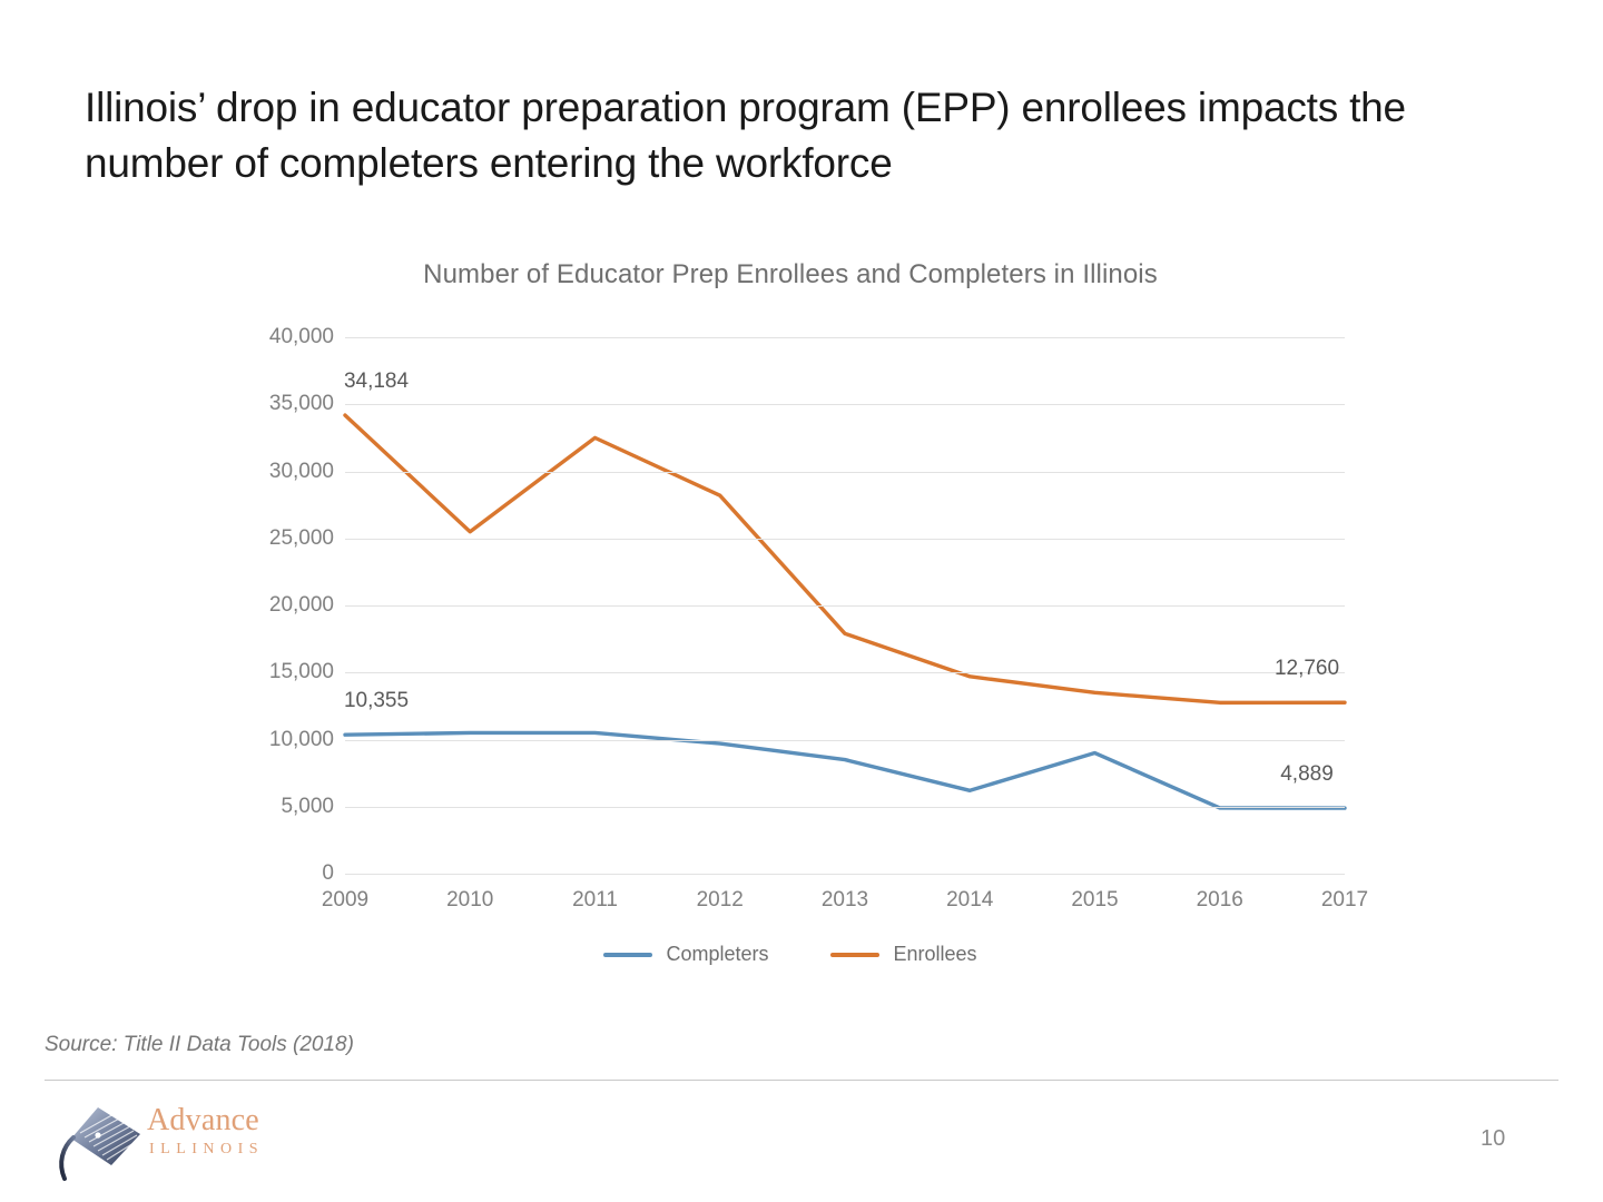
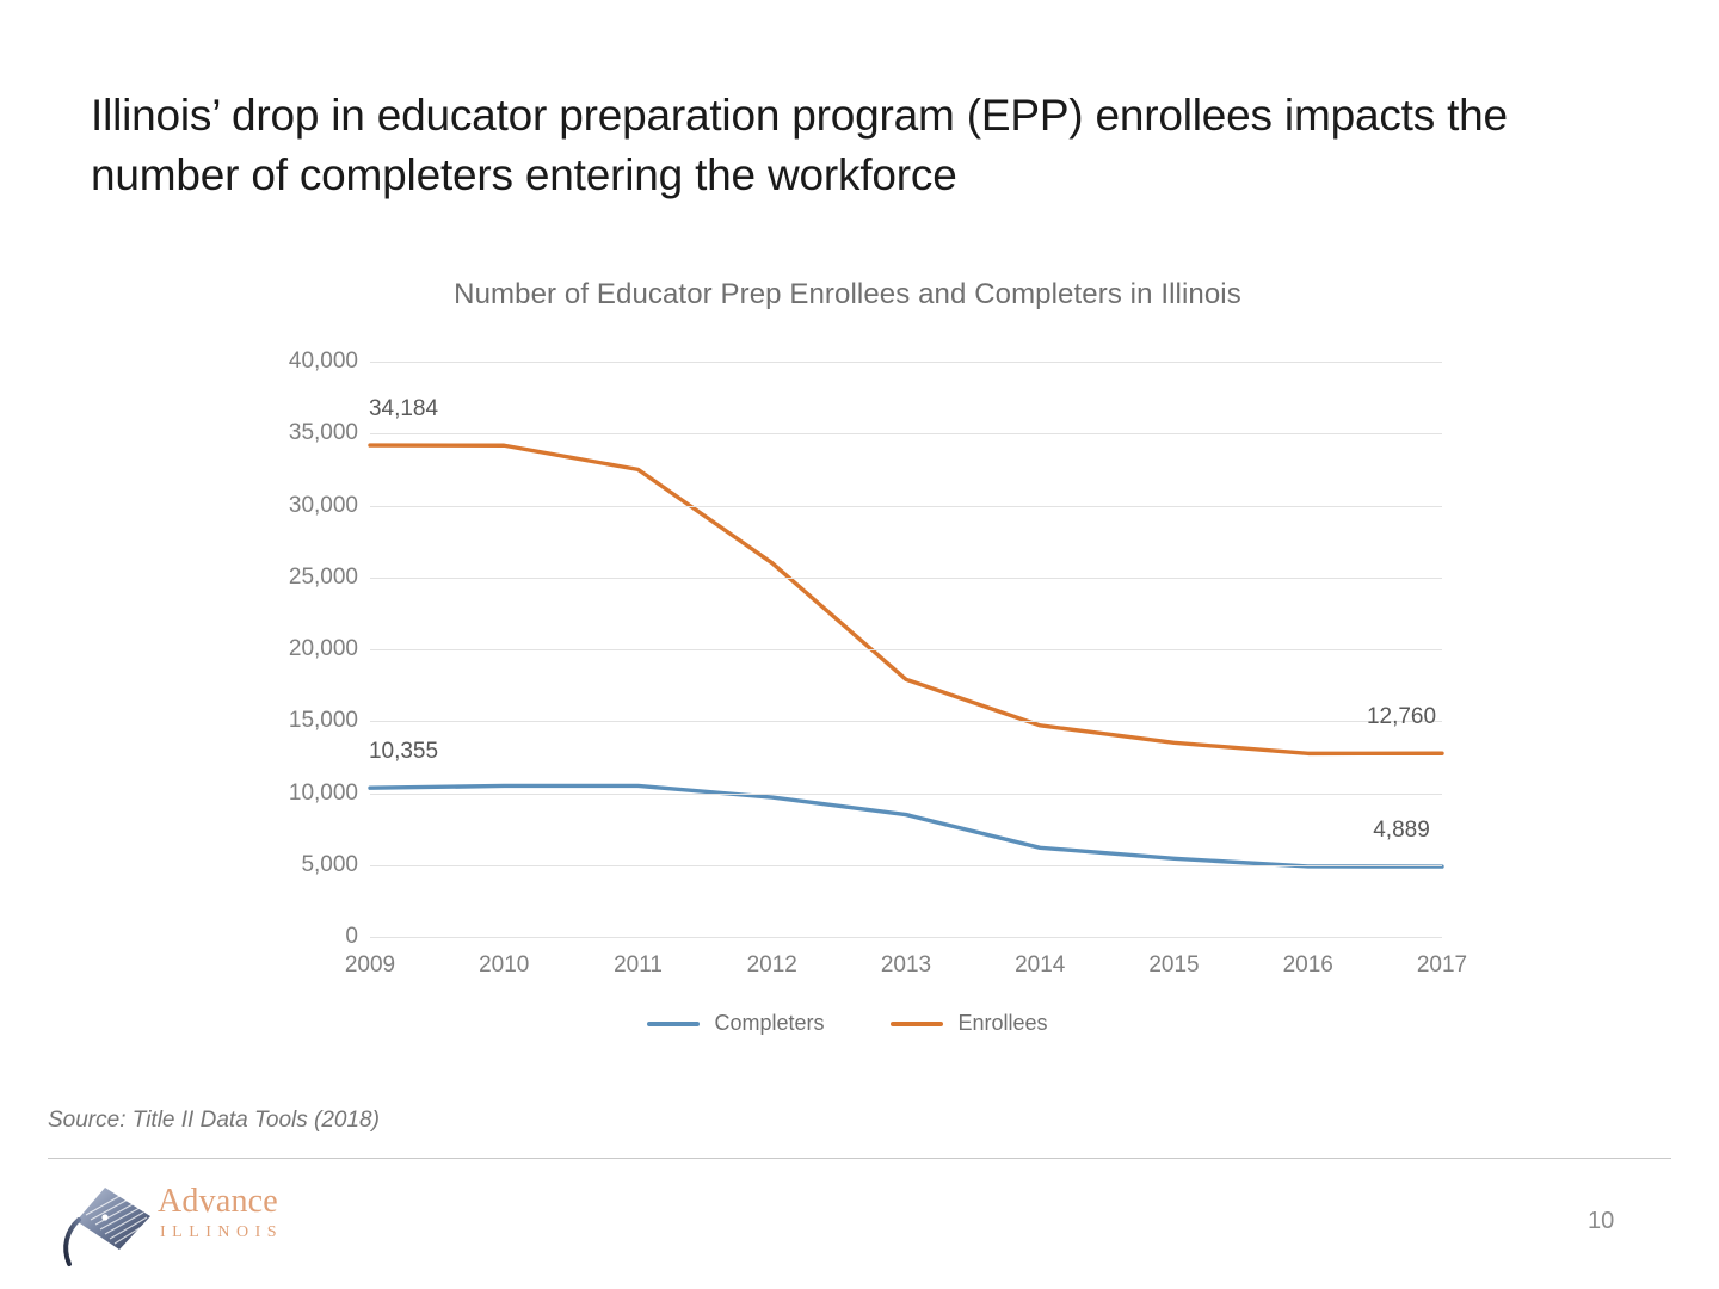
Enrollees/2010: 25500 -> 34200
Enrollees/2012: 28200 -> 26000
Completers/2015: 9000 -> 5400
